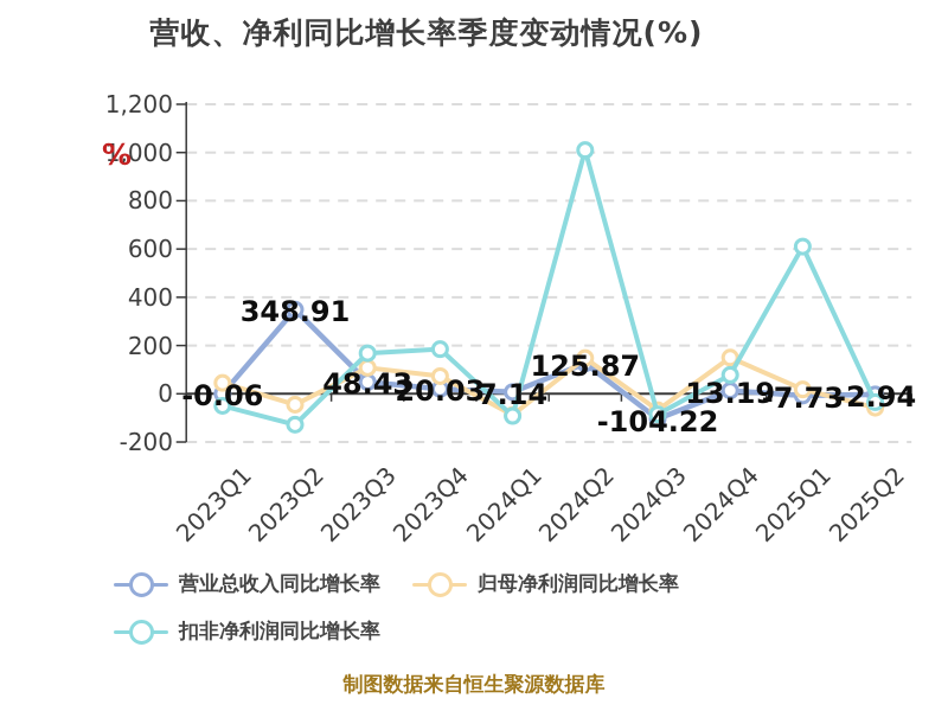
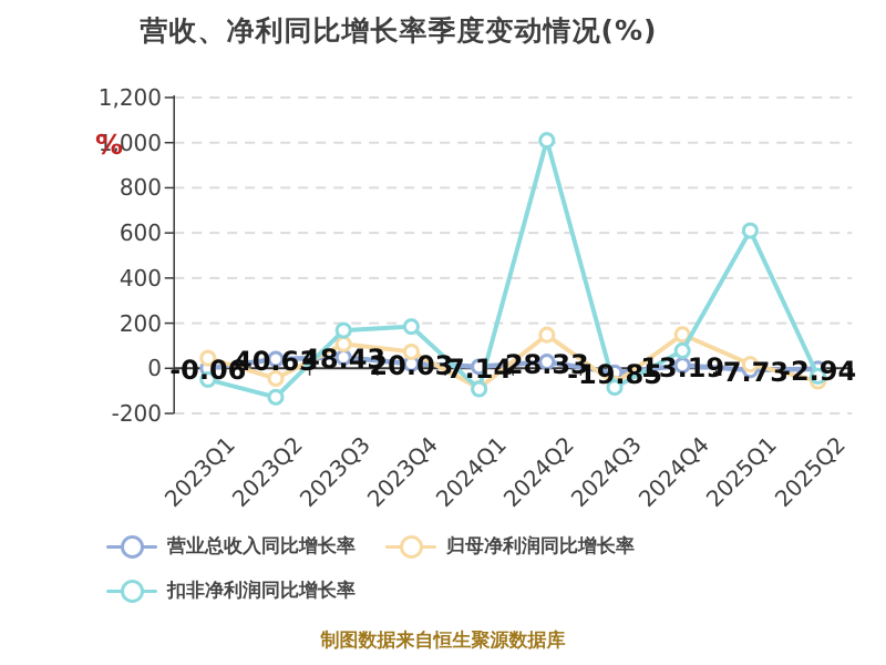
营业总收入同比增长率/2023Q2: 348.91 -> 40.63
营业总收入同比增长率/2024Q2: 125.87 -> 28.33
营业总收入同比增长率/2024Q3: -104.22 -> -19.85
